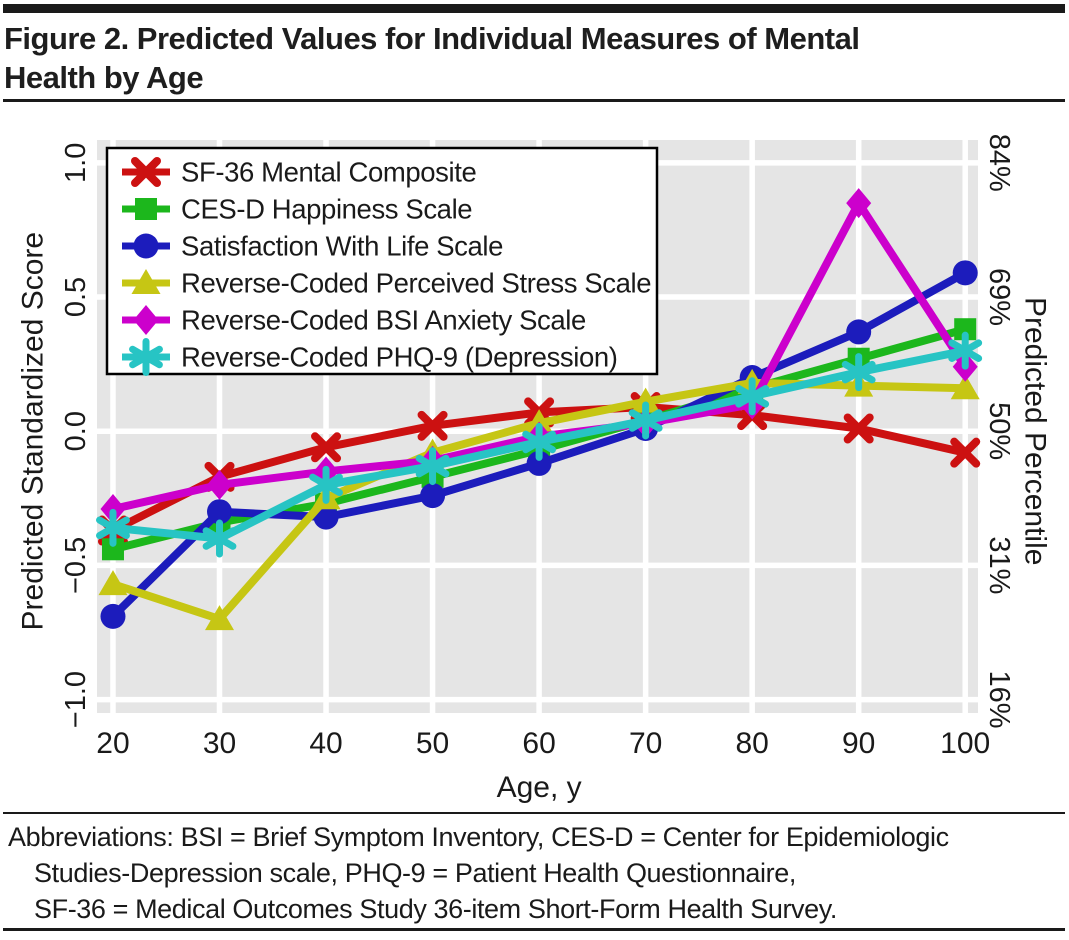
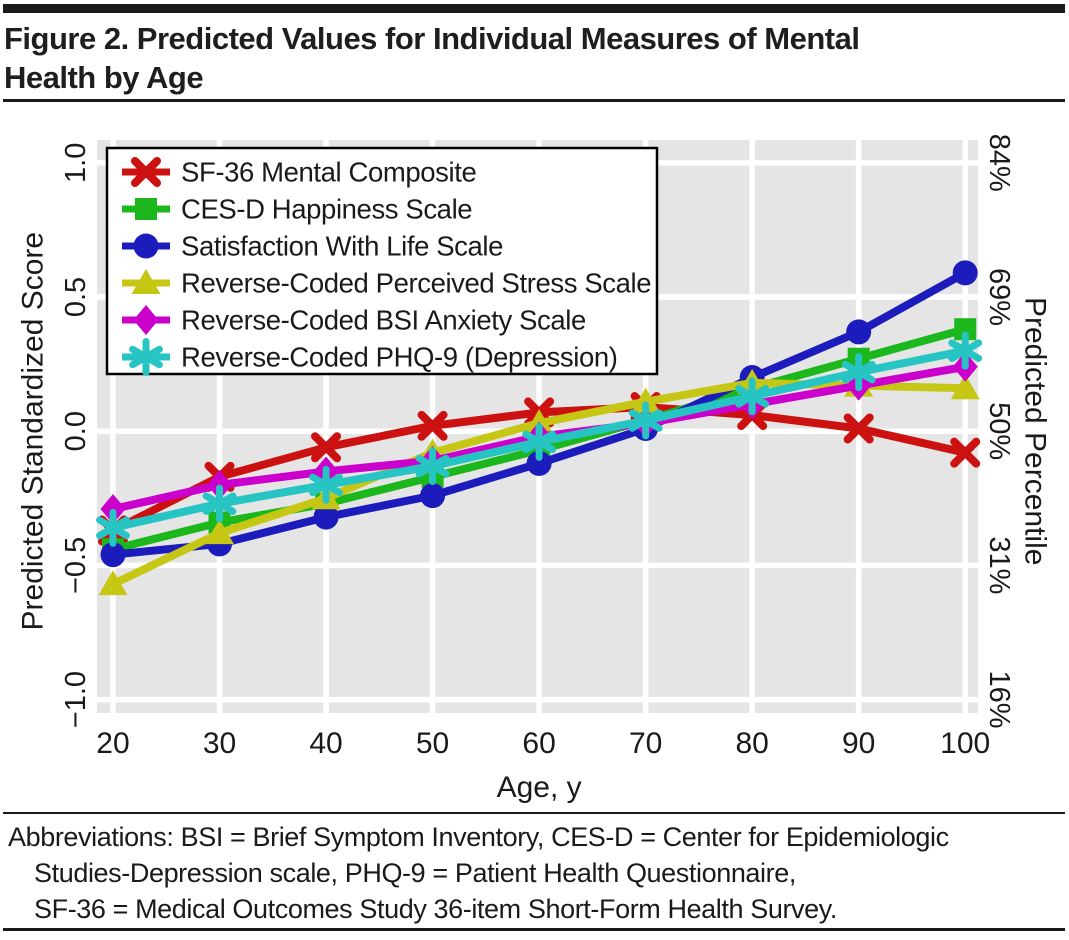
Satisfaction With Life Scale/20: -0.69 -> -0.46
Satisfaction With Life Scale/30: -0.30 -> -0.42
Reverse-Coded Perceived Stress Scale/30: -0.70 -> -0.38
Reverse-Coded PHQ-9 (Depression)/30: -0.40 -> -0.27
Reverse-Coded BSI Anxiety Scale/90: 0.85 -> 0.17
